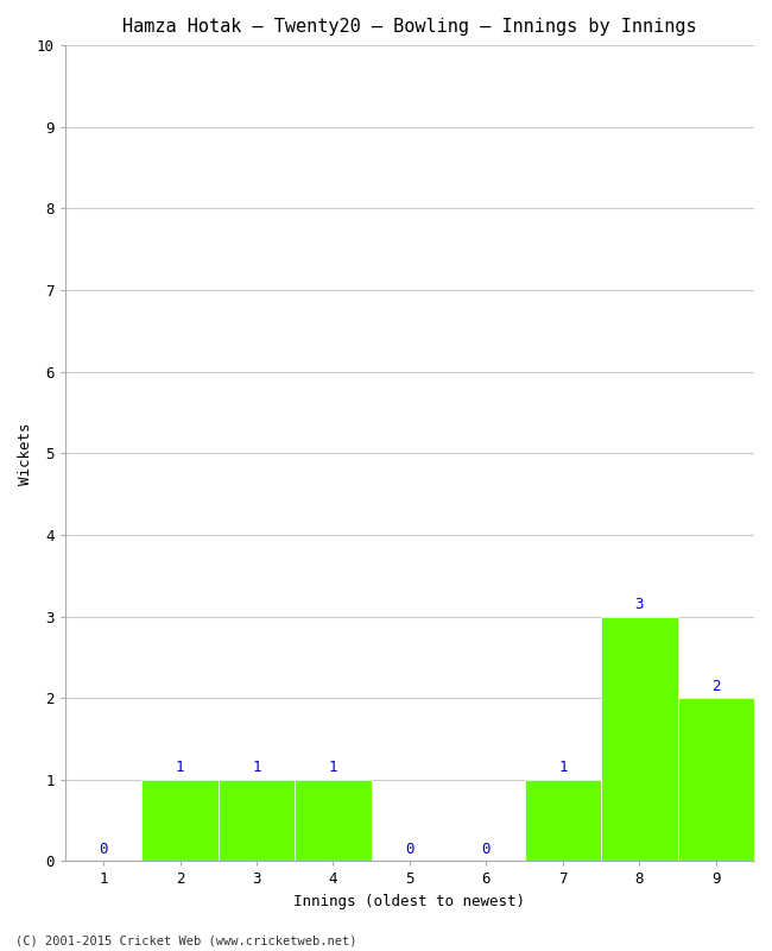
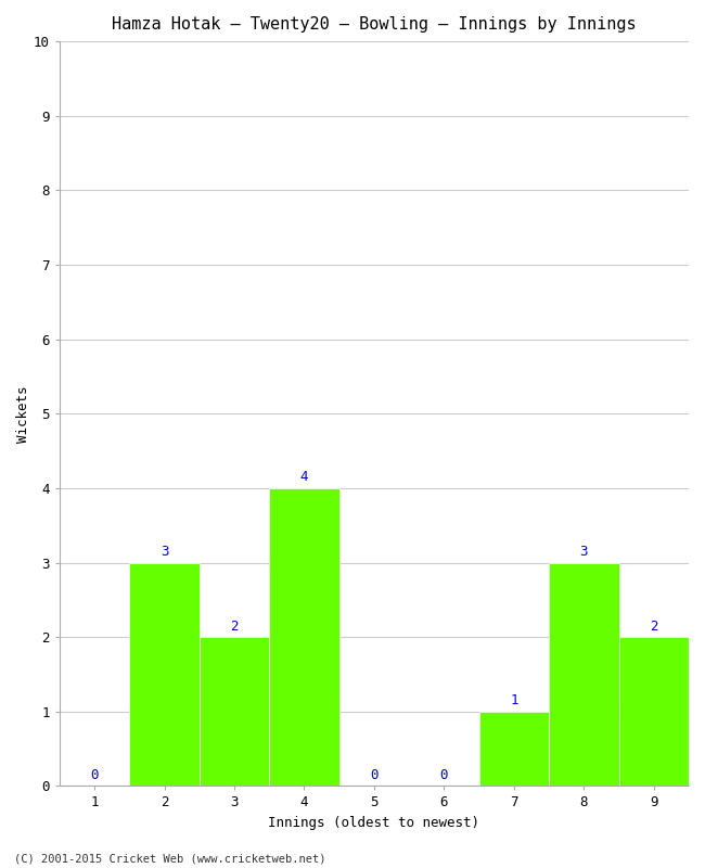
2: 1 -> 3
3: 1 -> 2
4: 1 -> 4
